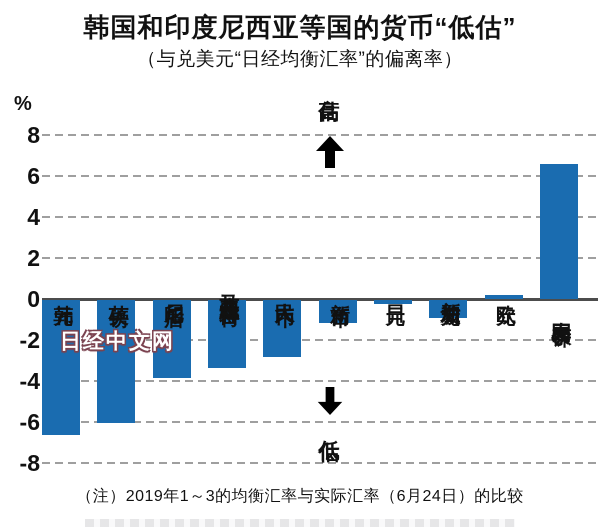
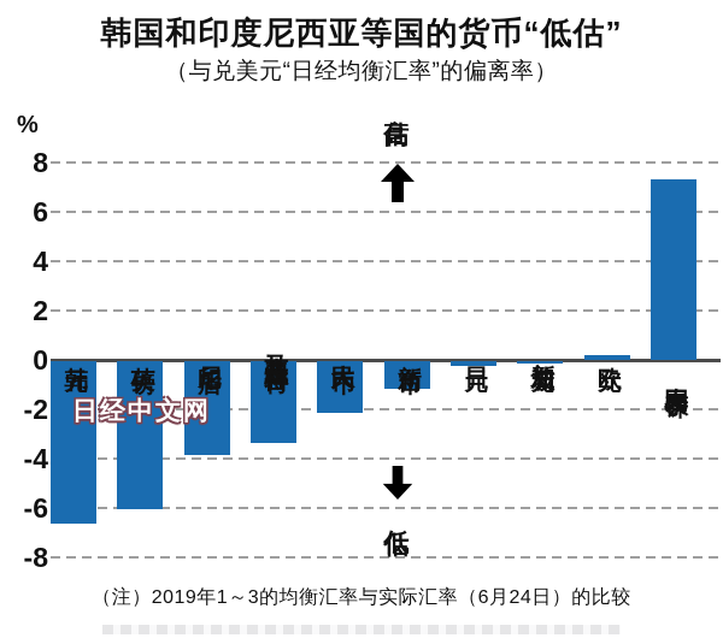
人民币: -2.8 -> -2.1
新加坡元: -0.9 -> -0.1
泰国泰铢: 6.6 -> 7.3
